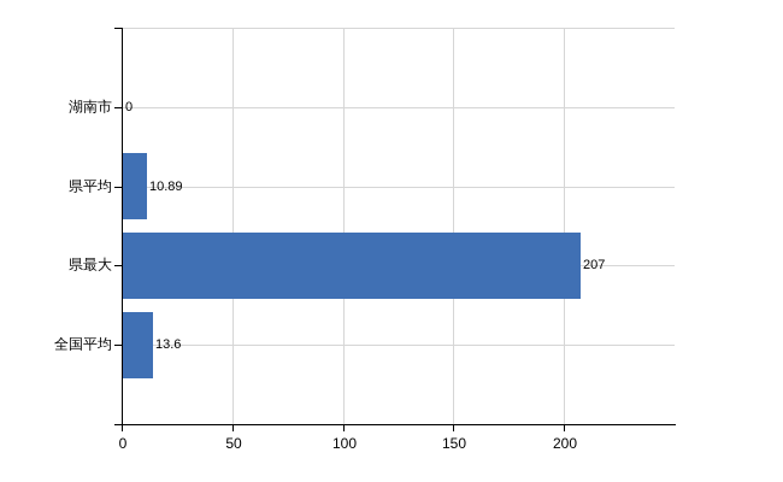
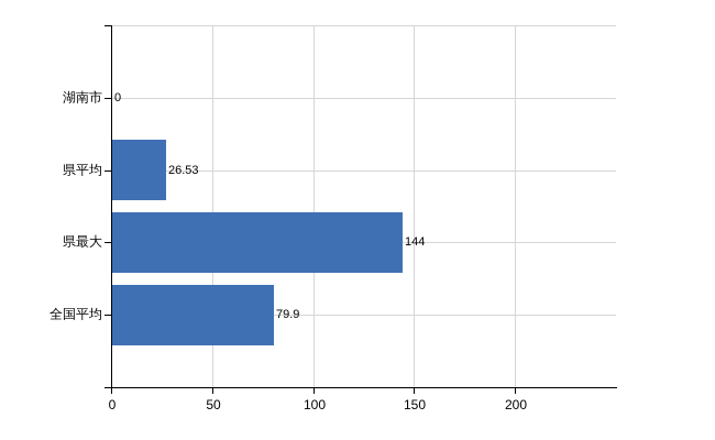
県平均: 10.89 -> 26.53
県最大: 207 -> 144
全国平均: 13.6 -> 79.9
